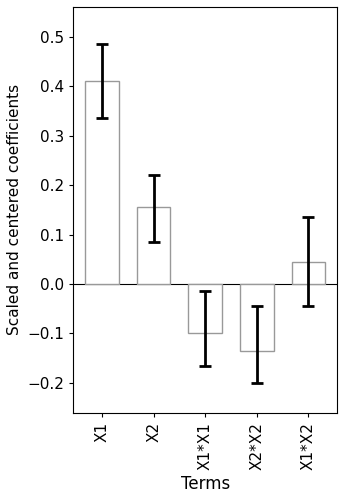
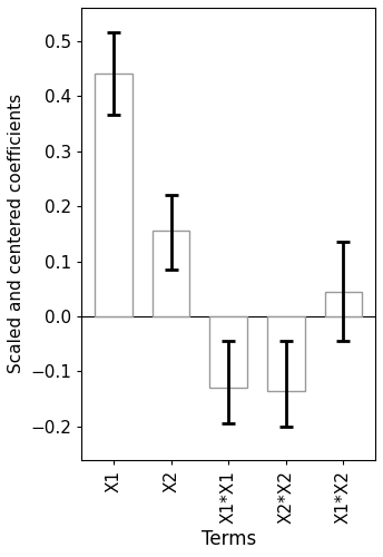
X1: 0.410 -> 0.440
X1*X1: -0.100 -> -0.130
